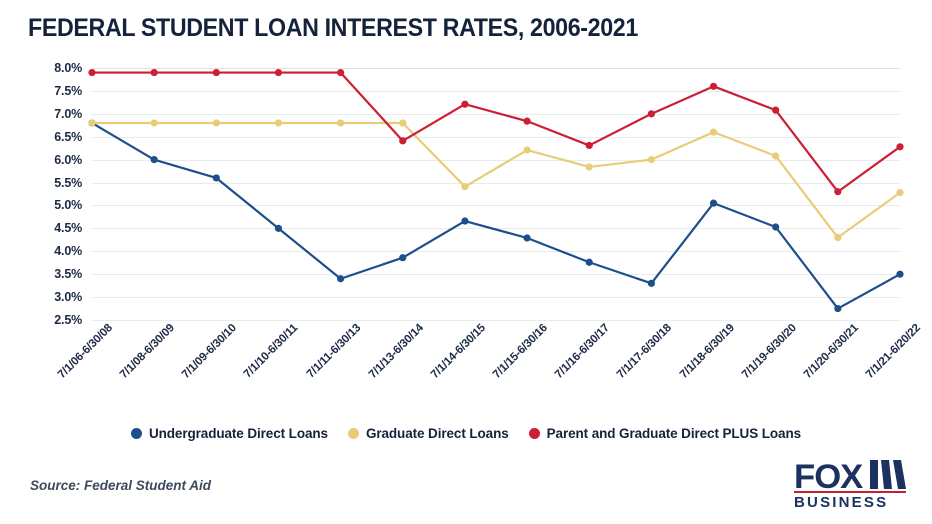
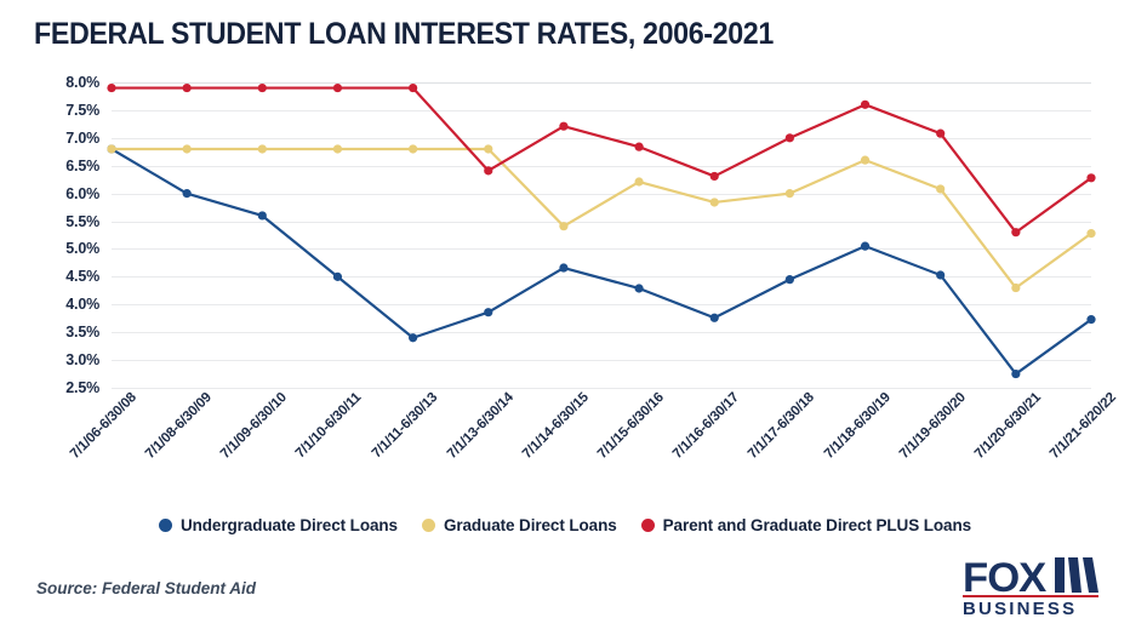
Undergraduate Direct Loans/7/1/17-6/30/18: 3.3% -> 4.5%
Undergraduate Direct Loans/7/1/21-6/20/22: 3.5% -> 3.7%
